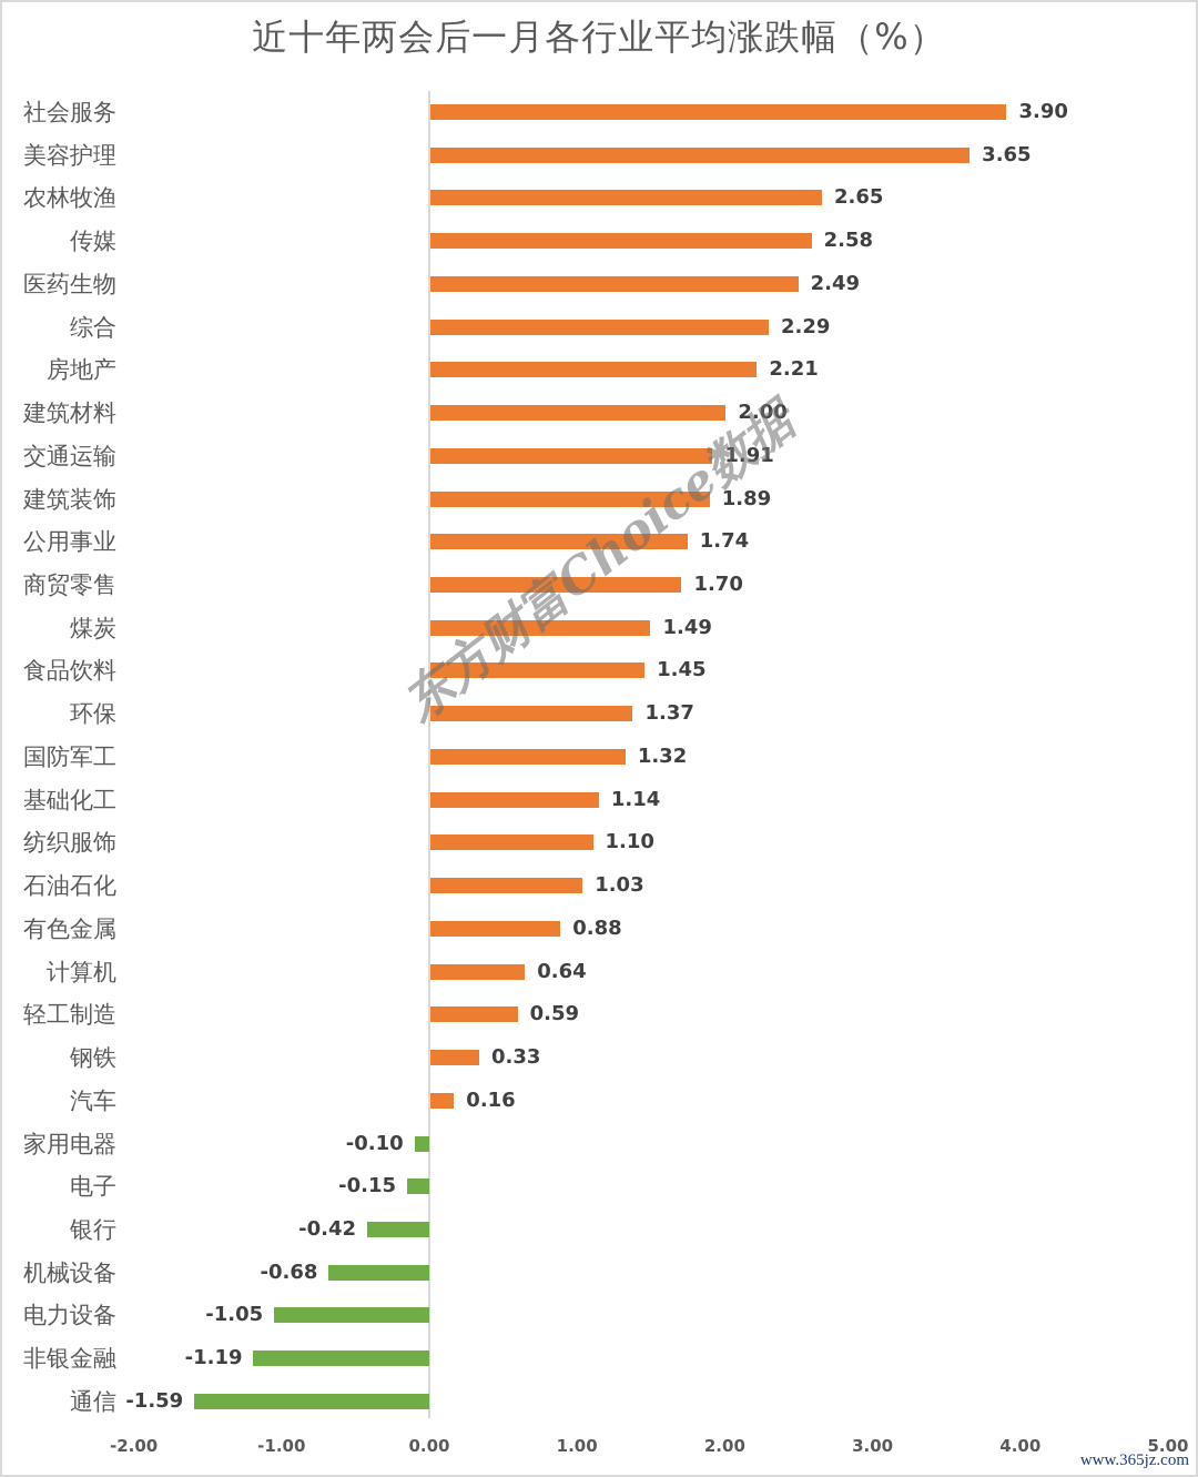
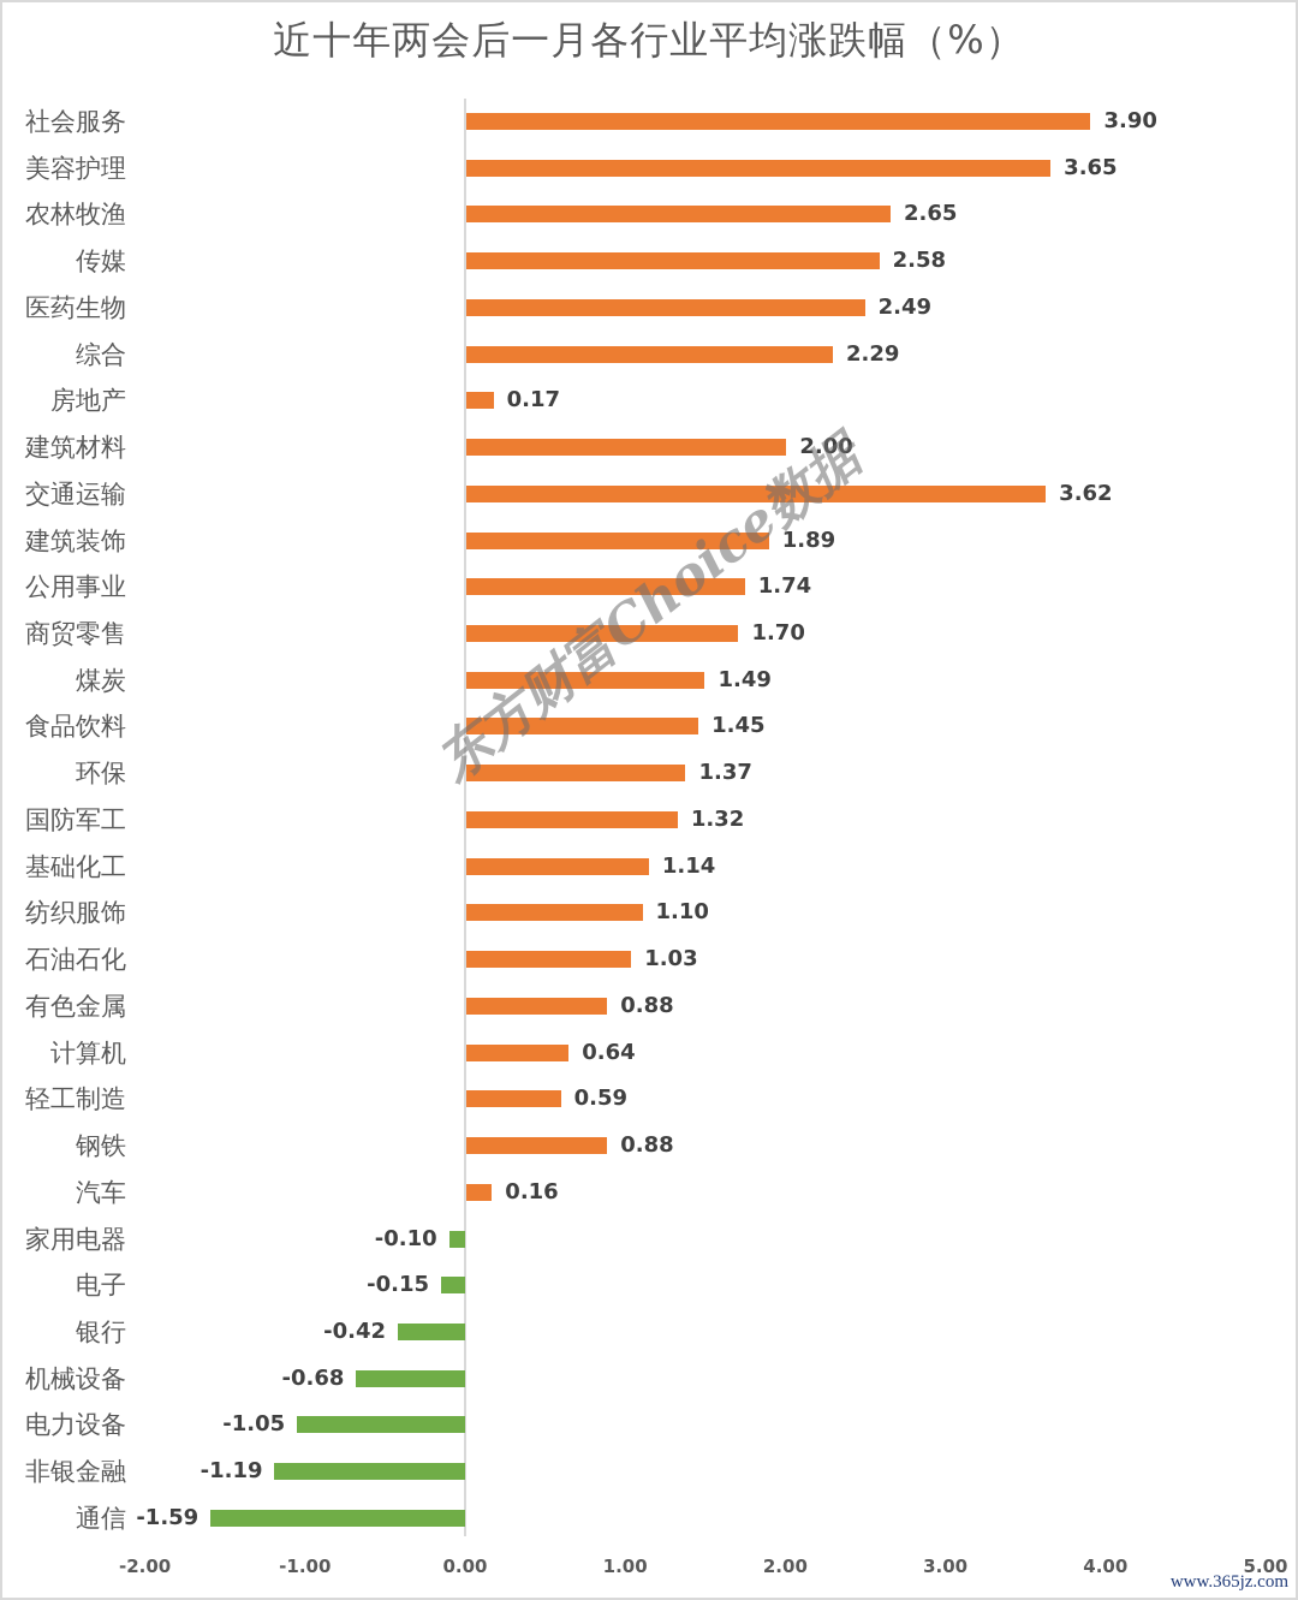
房地产: 2.21 -> 0.17
交通运输: 1.91 -> 3.62
钢铁: 0.33 -> 0.88
